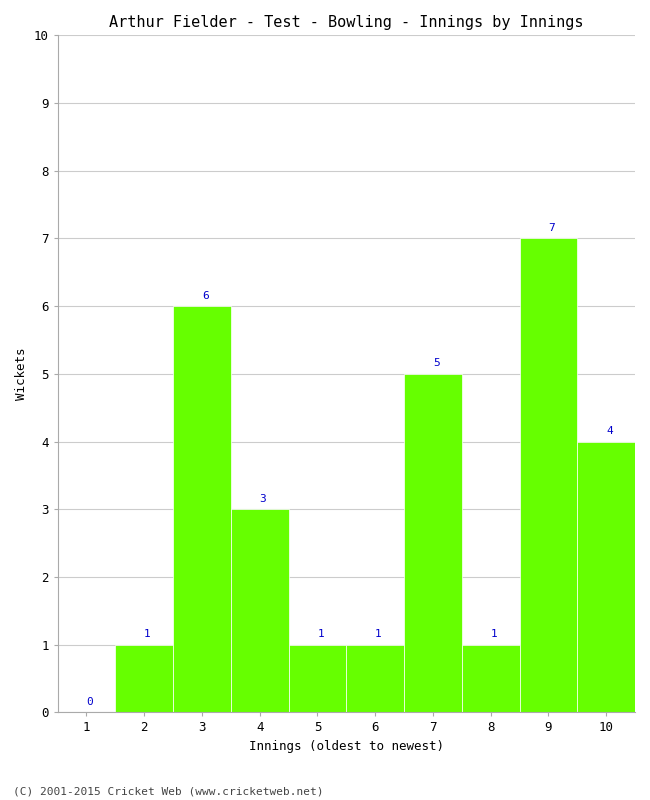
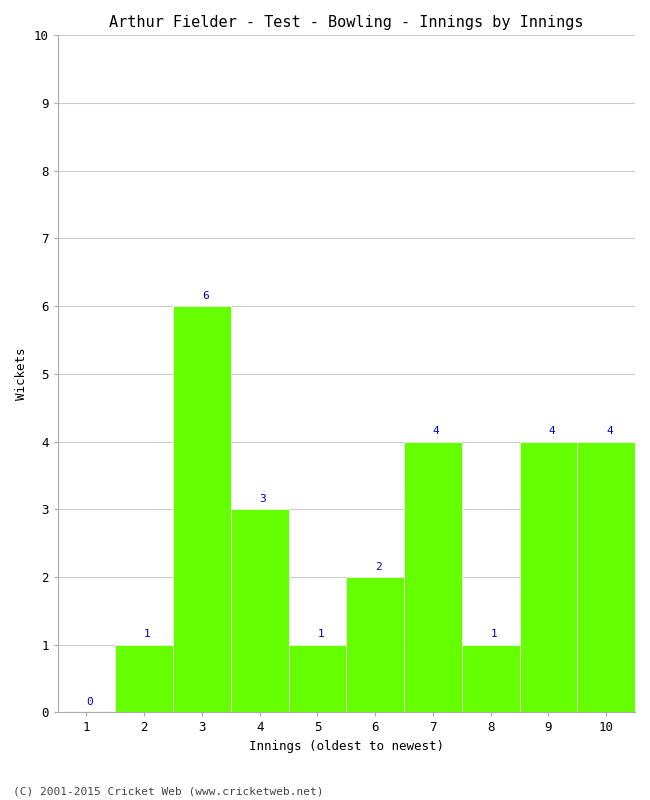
6: 1 -> 2
7: 5 -> 4
9: 7 -> 4
